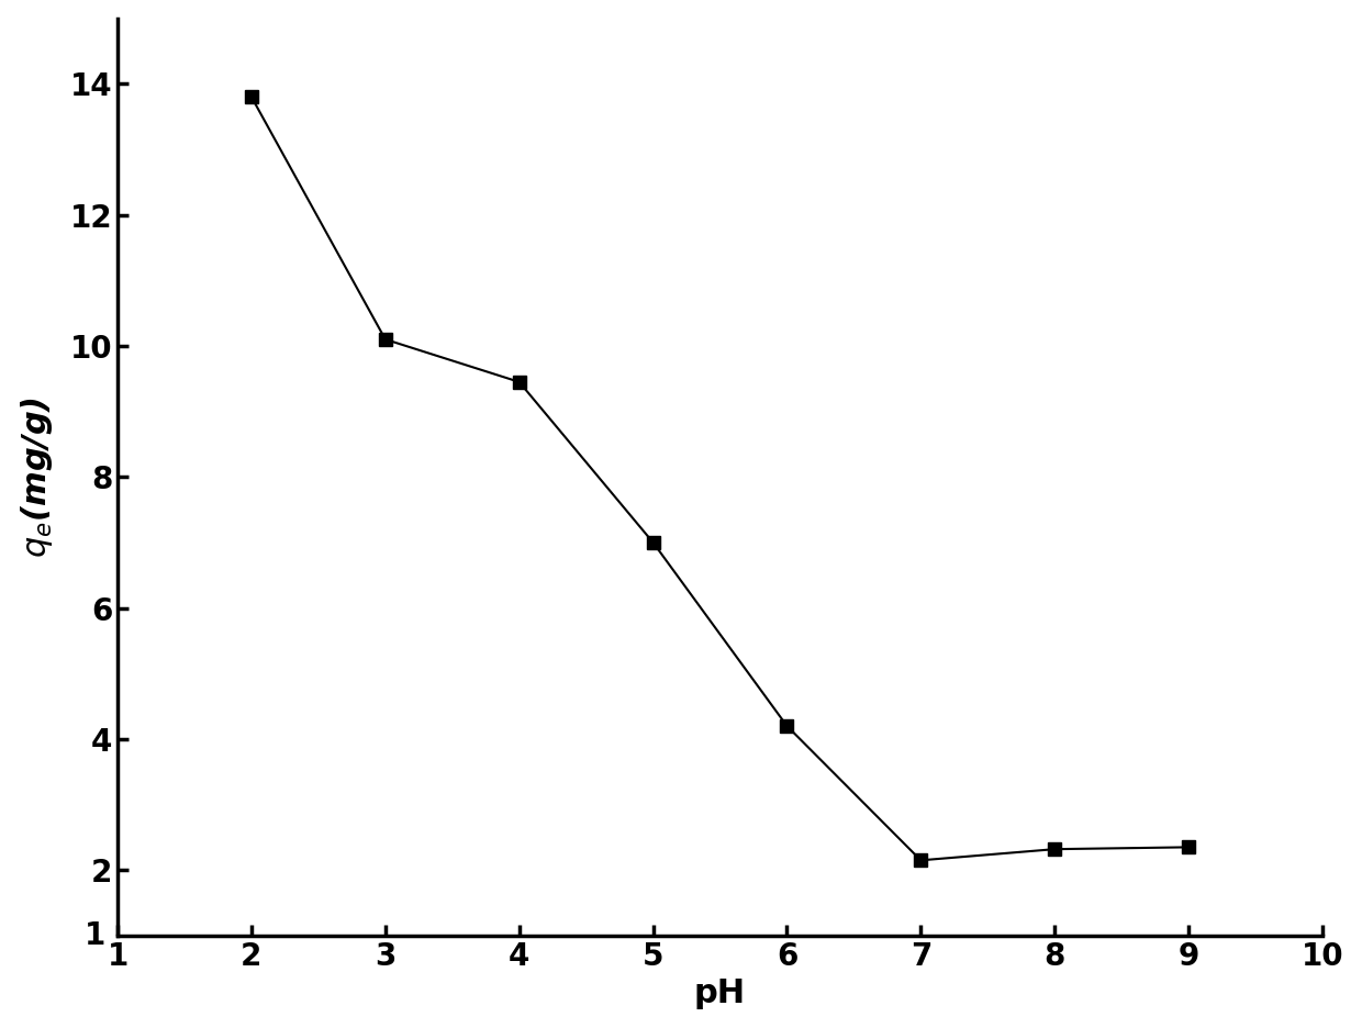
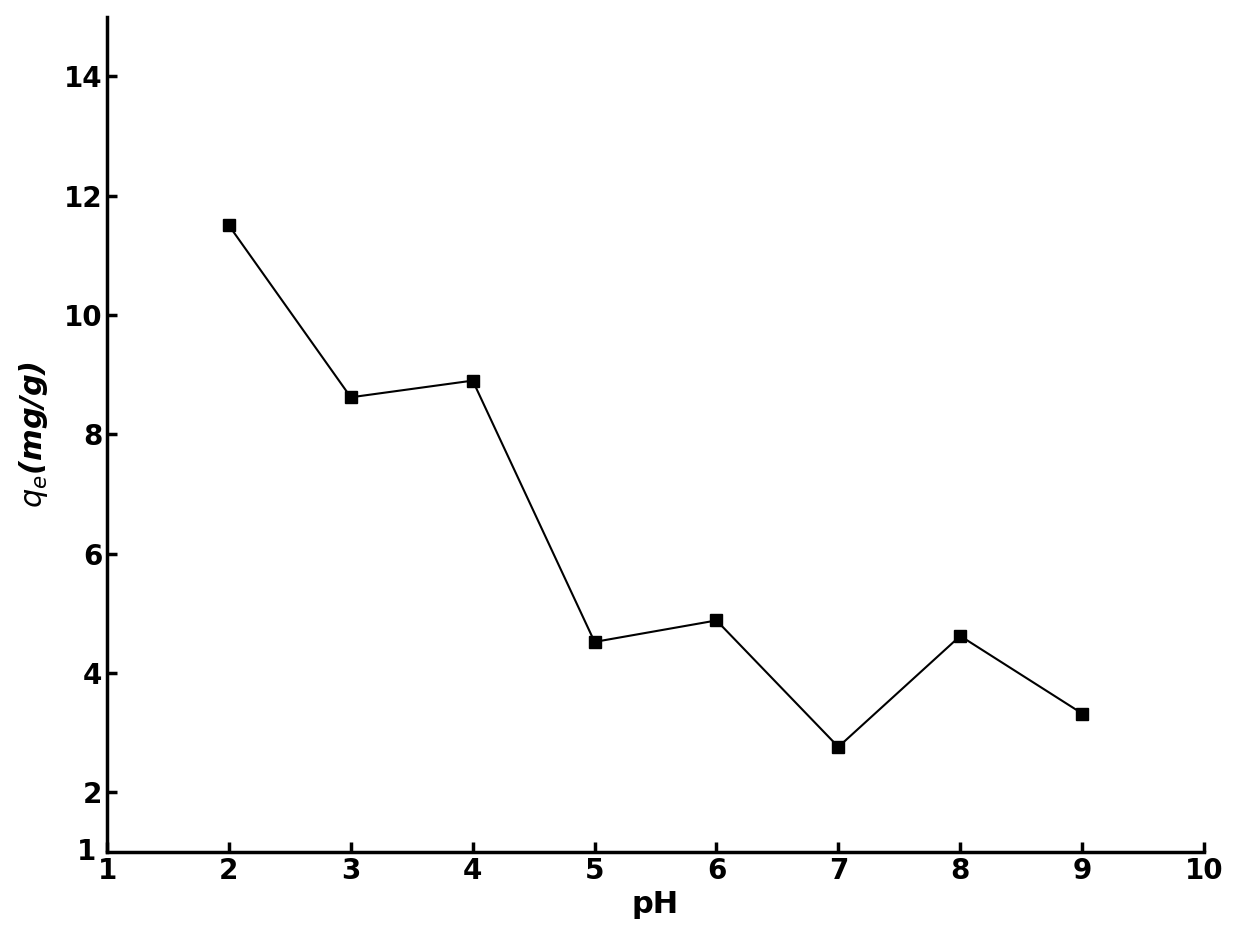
2: 13.80 -> 11.50
3: 10.10 -> 8.62
4: 9.45 -> 8.90
5: 7.00 -> 4.52
6: 4.20 -> 4.88
7: 2.15 -> 2.76
8: 2.32 -> 4.62
9: 2.35 -> 3.32
